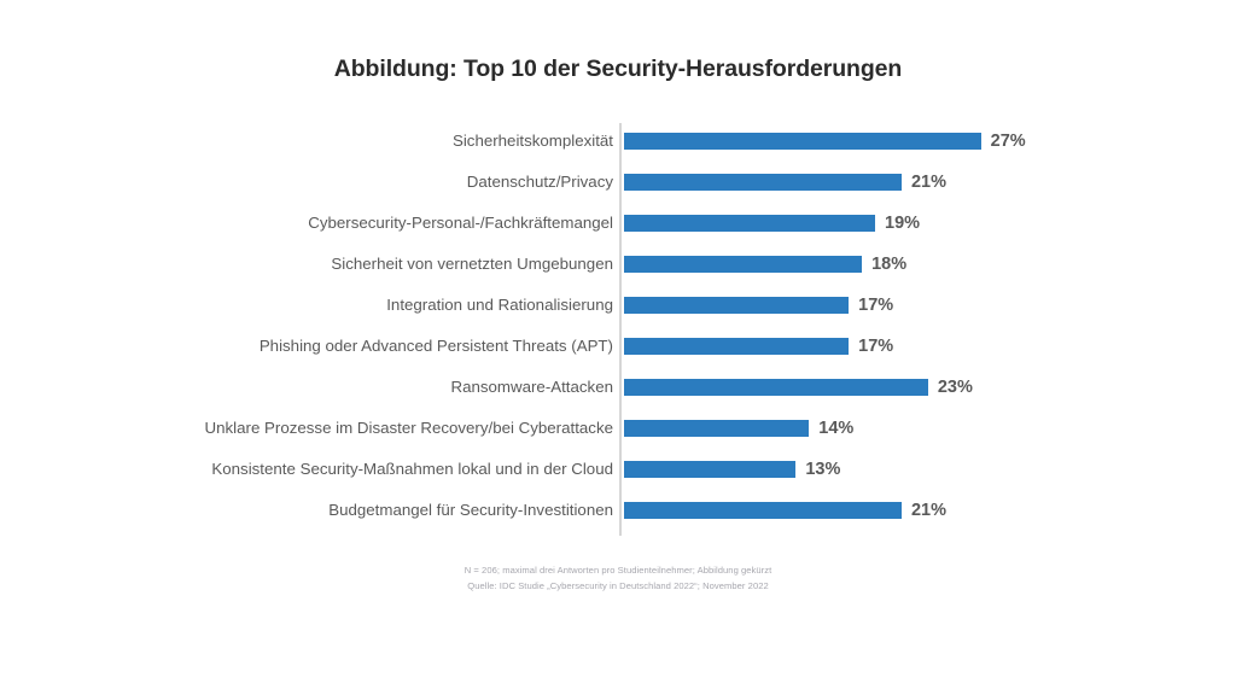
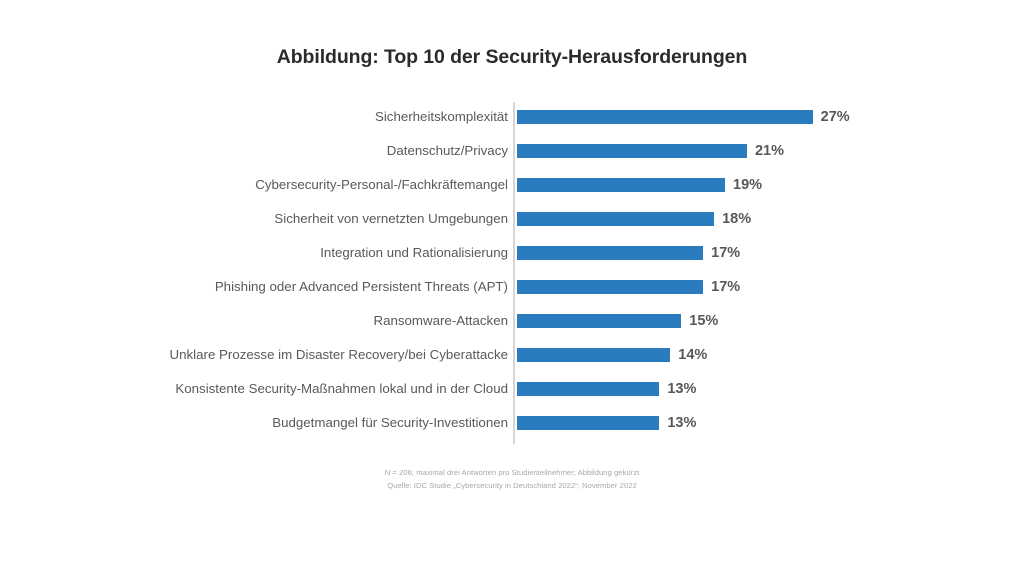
Ransomware-Attacken: 23% -> 15%
Budgetmangel für Security-Investitionen: 21% -> 13%
